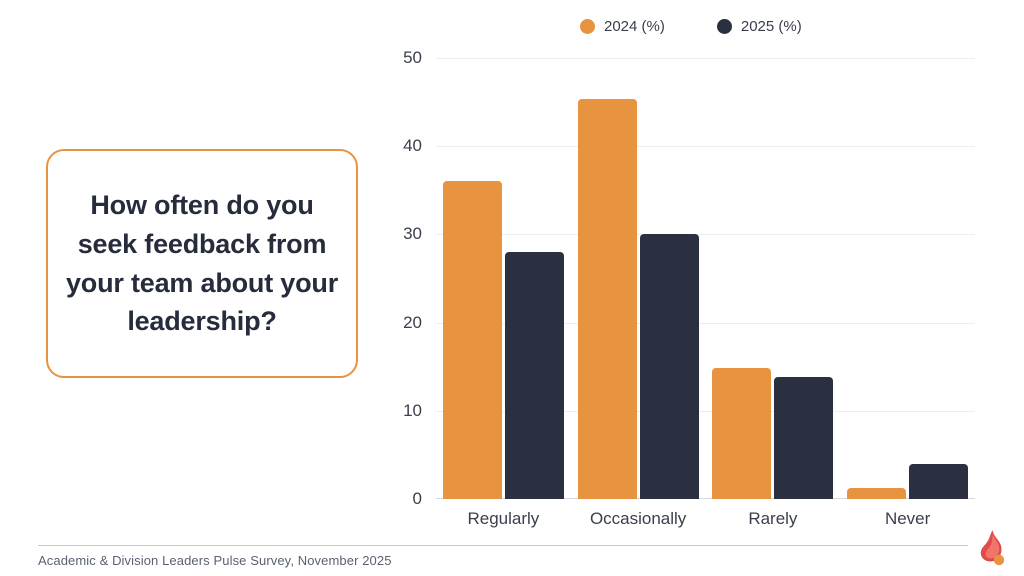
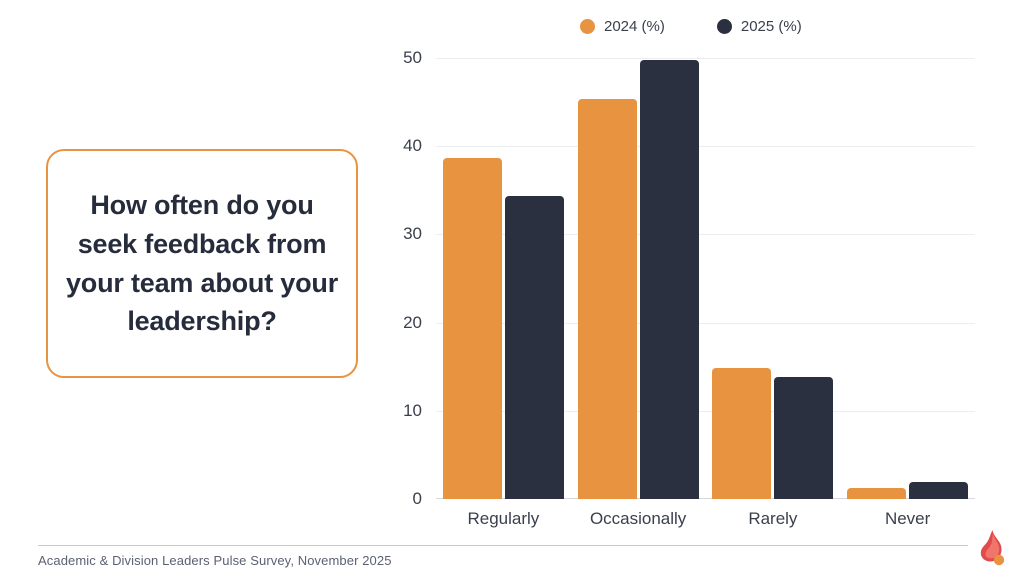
2024 (%)/Regularly: 36 -> 39
2025 (%)/Regularly: 28 -> 34
2025 (%)/Occasionally: 30 -> 50
2025 (%)/Never: 4 -> 2
